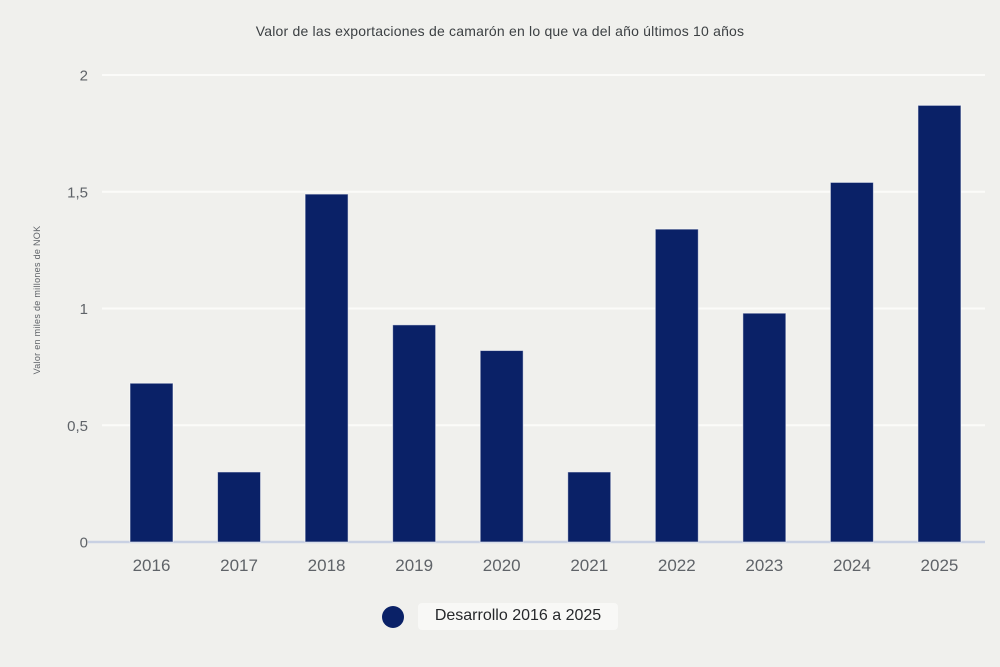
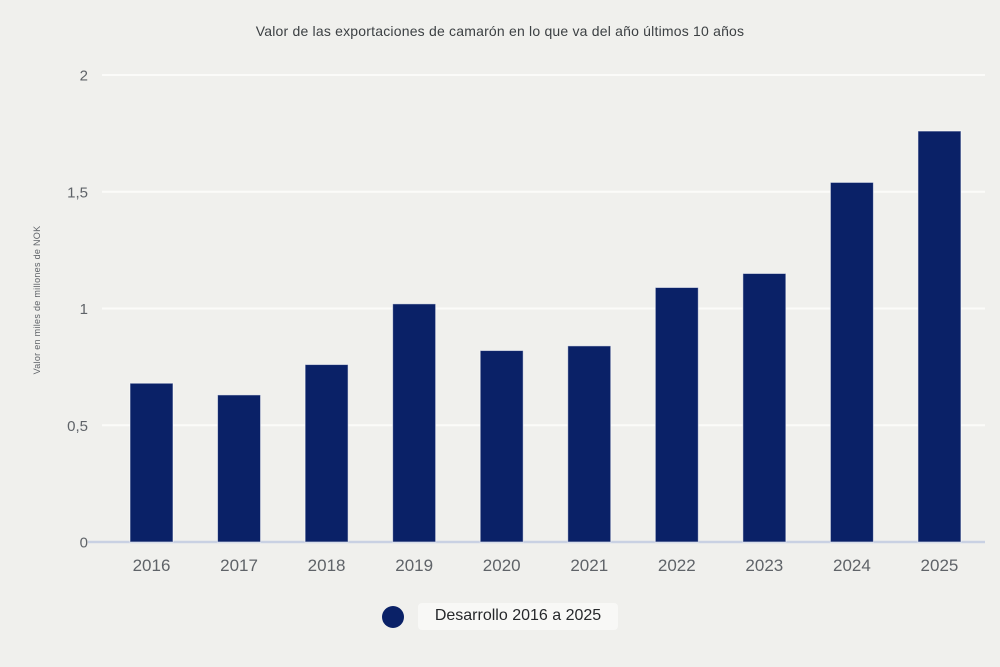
2017: 0.30 -> 0.63
2018: 1.49 -> 0.76
2019: 0.93 -> 1.02
2021: 0.30 -> 0.84
2022: 1.34 -> 1.09
2023: 0.98 -> 1.15
2025: 1.87 -> 1.76
